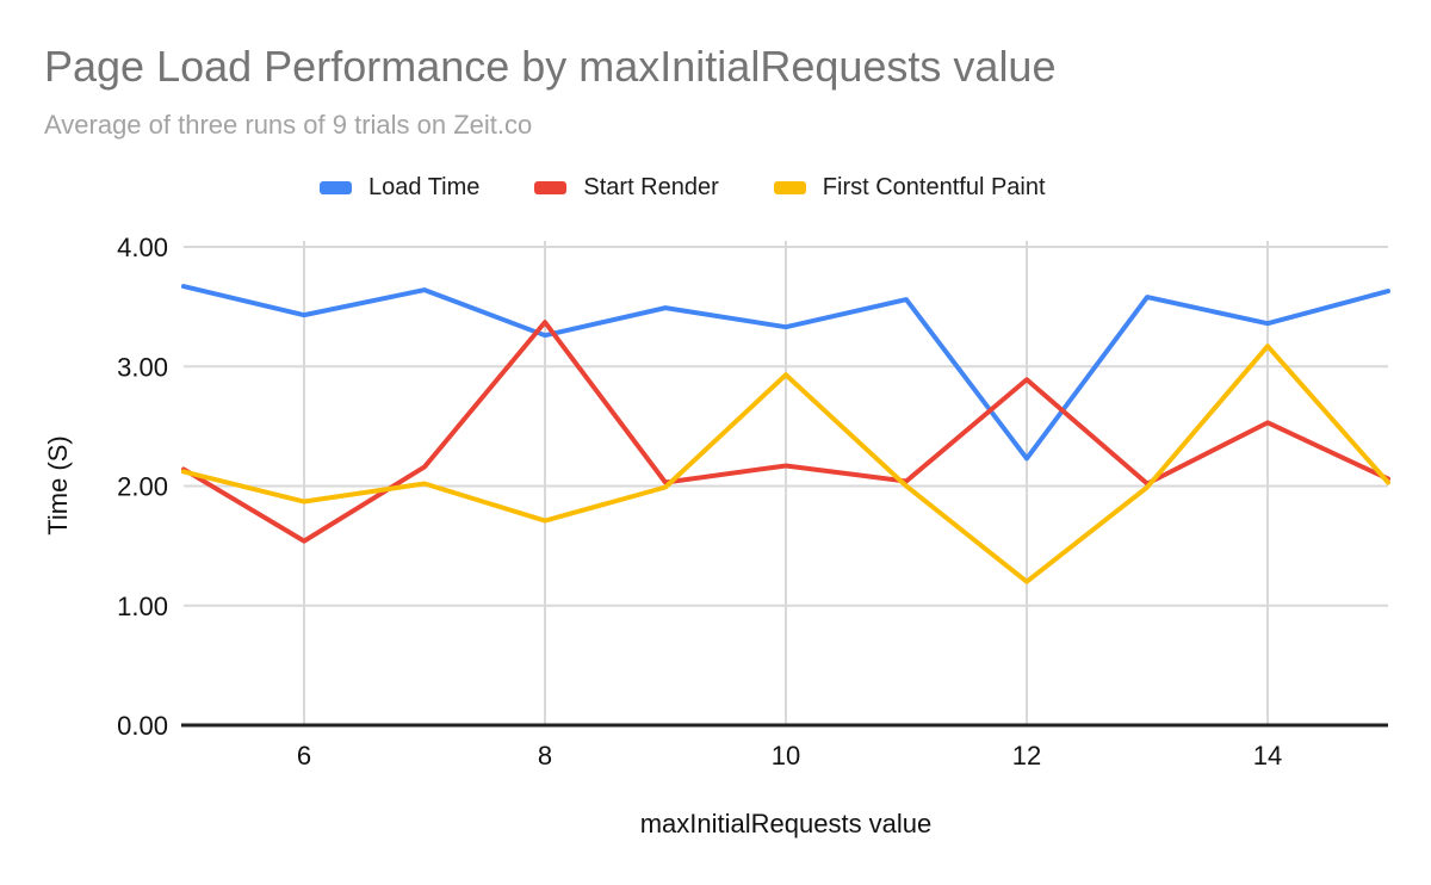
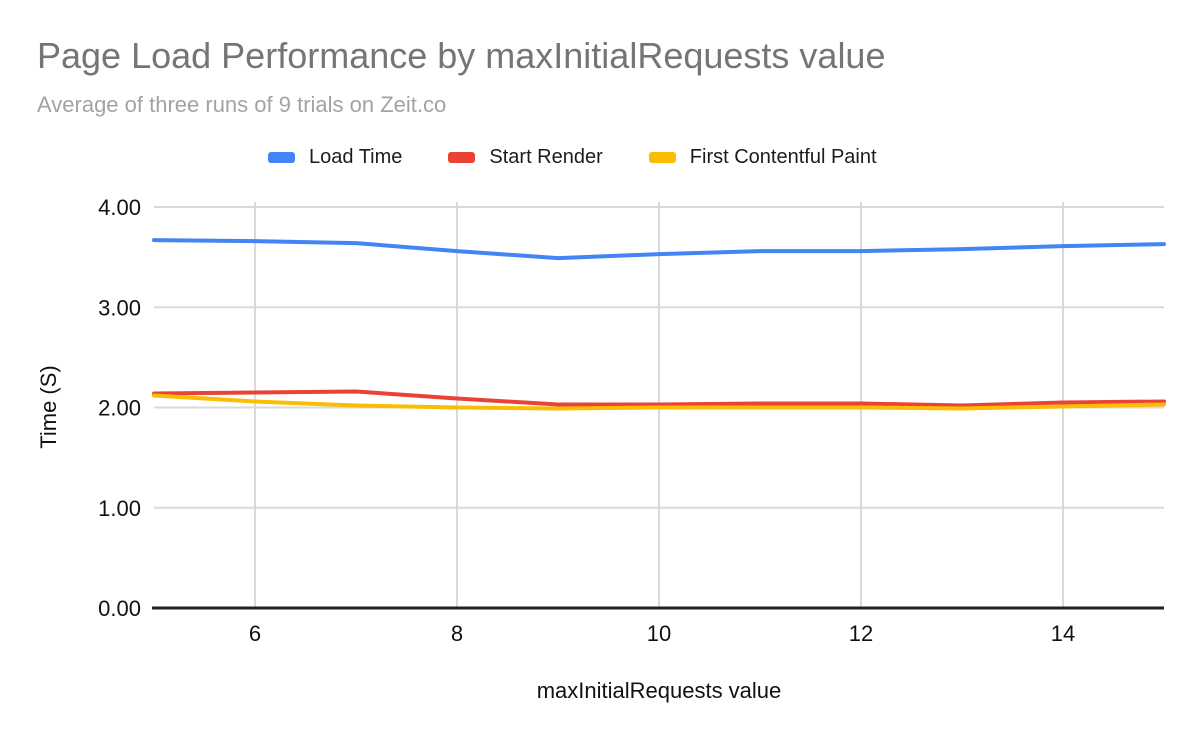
Load Time/6: 3.43 -> 3.66
Start Render/6: 1.54 -> 2.15
First Contentful Paint/6: 1.87 -> 2.06
Load Time/8: 3.26 -> 3.56
Start Render/8: 3.37 -> 2.09
First Contentful Paint/8: 1.71 -> 2.00
Load Time/10: 3.33 -> 3.53
Start Render/10: 2.17 -> 2.03
First Contentful Paint/10: 2.93 -> 2.00
Load Time/12: 2.23 -> 3.56
Start Render/12: 2.89 -> 2.04
First Contentful Paint/12: 1.20 -> 2.00
Load Time/14: 3.36 -> 3.61
Start Render/14: 2.53 -> 2.05
First Contentful Paint/14: 3.17 -> 2.01
